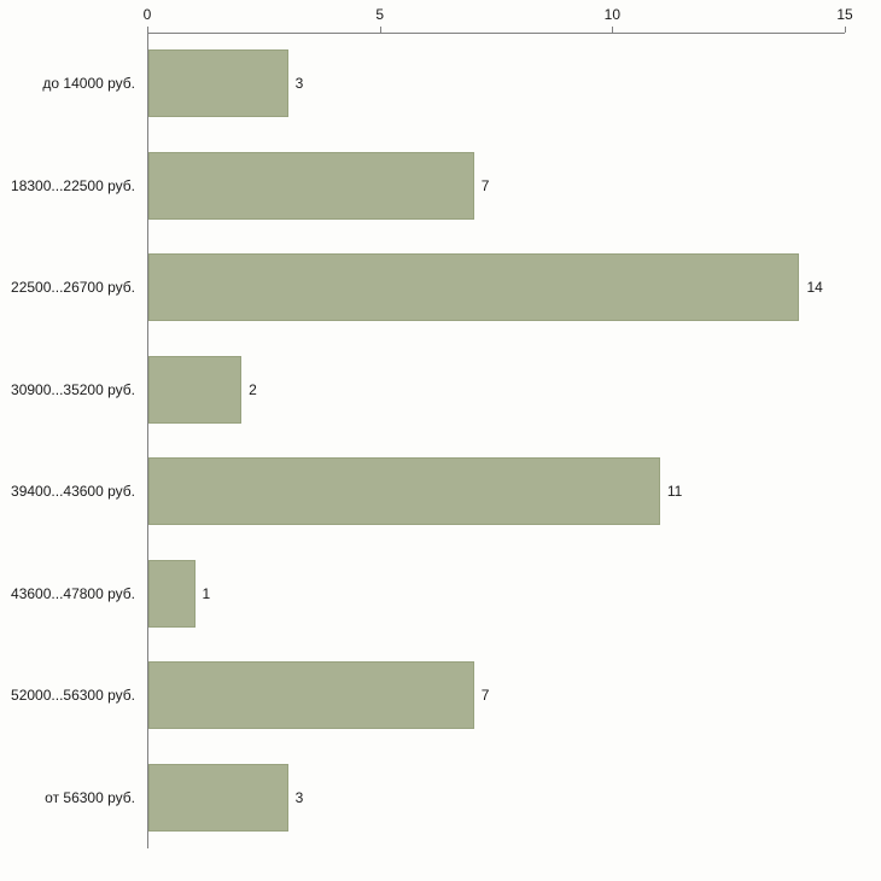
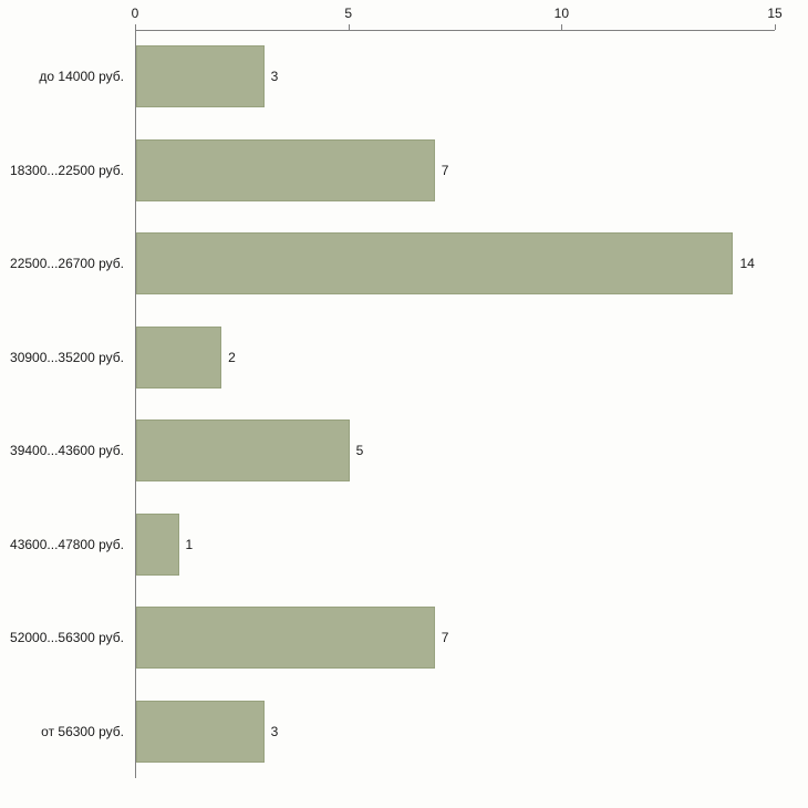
39400...43600 руб.: 11 -> 5
